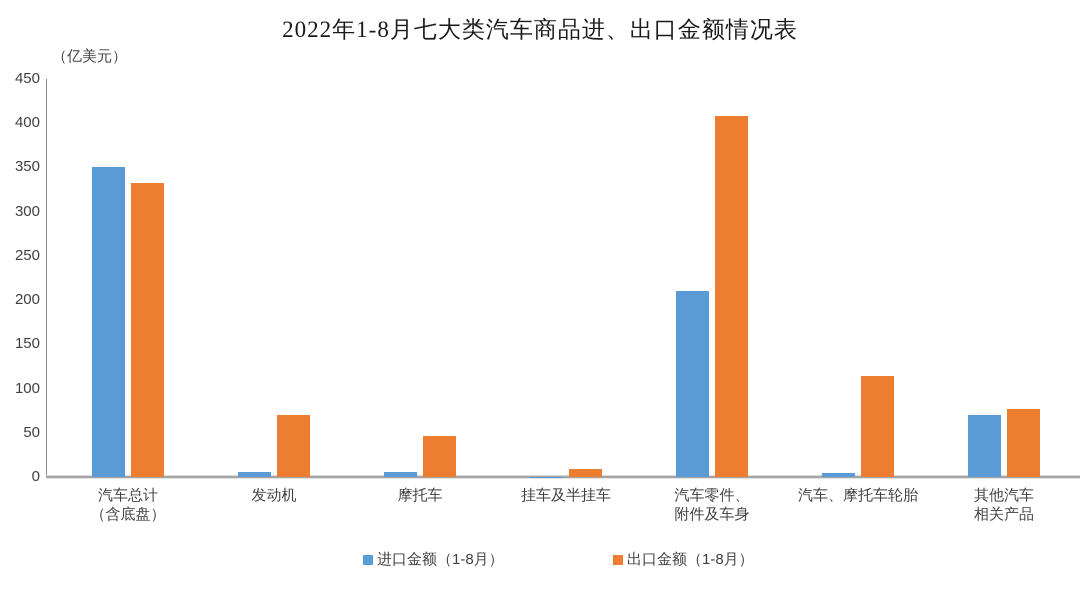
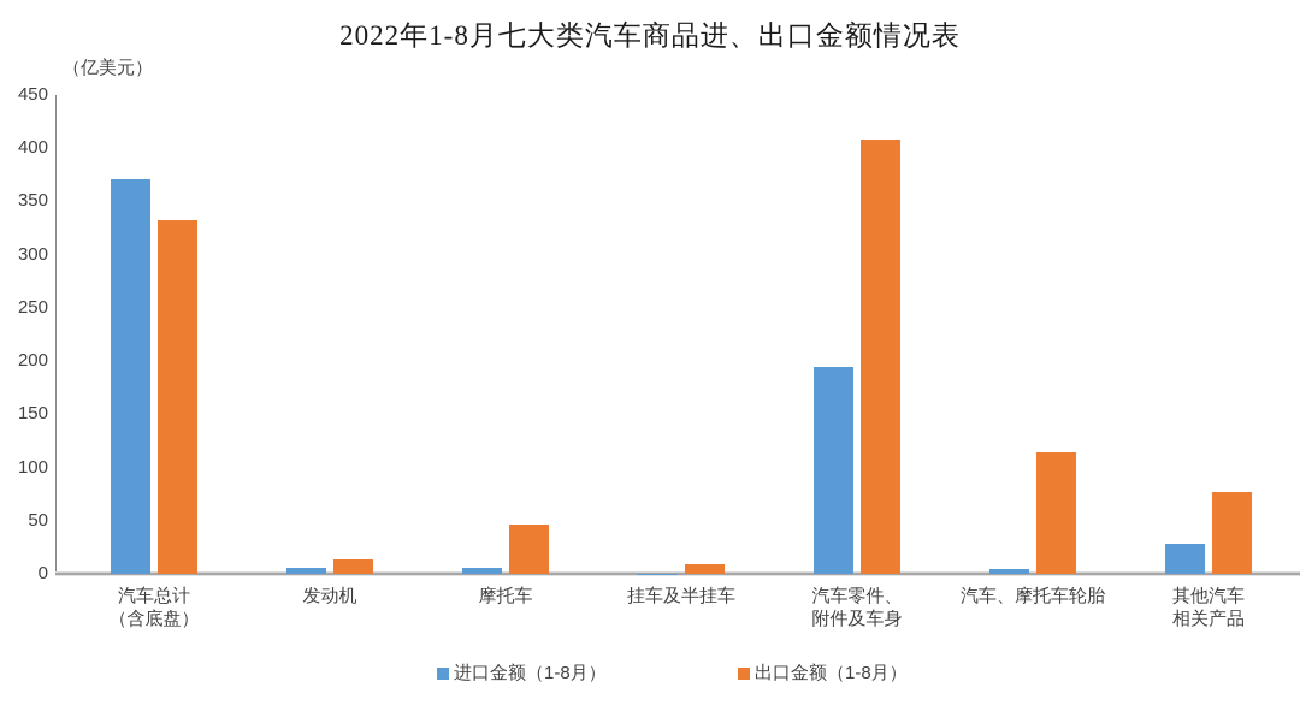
进口金额（1-8月）/汽车总计 （含底盘）: 350 -> 370
出口金额（1-8月）/发动机: 70 -> 10
进口金额（1-8月）/汽车零件、 附件及车身: 210 -> 200
进口金额（1-8月）/其他汽车 相关产品: 70 -> 30
